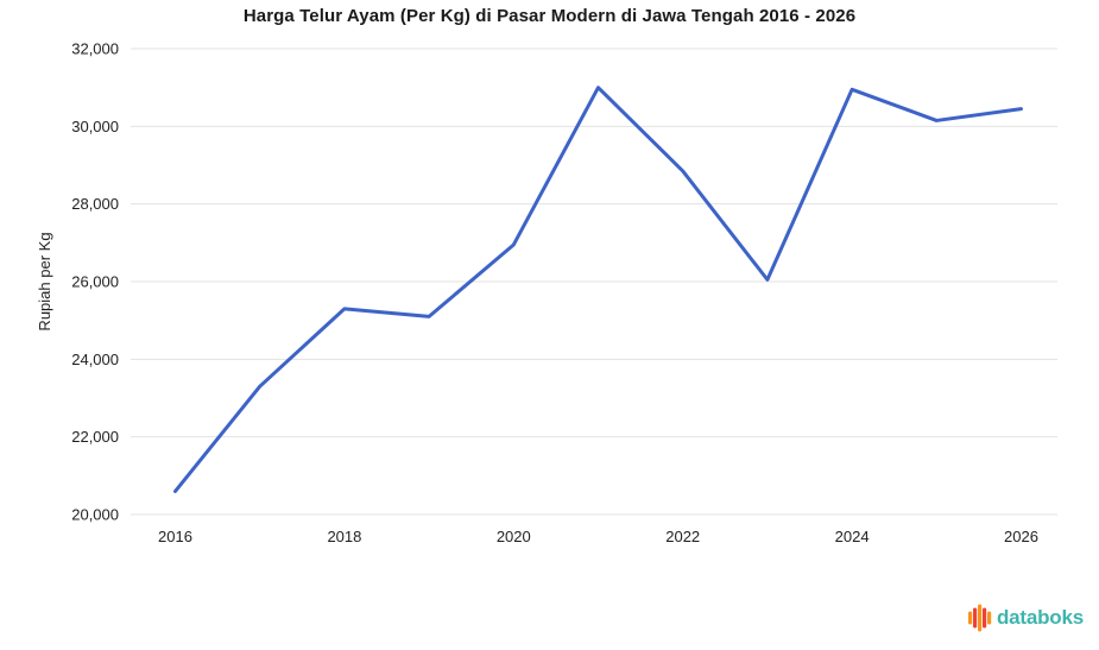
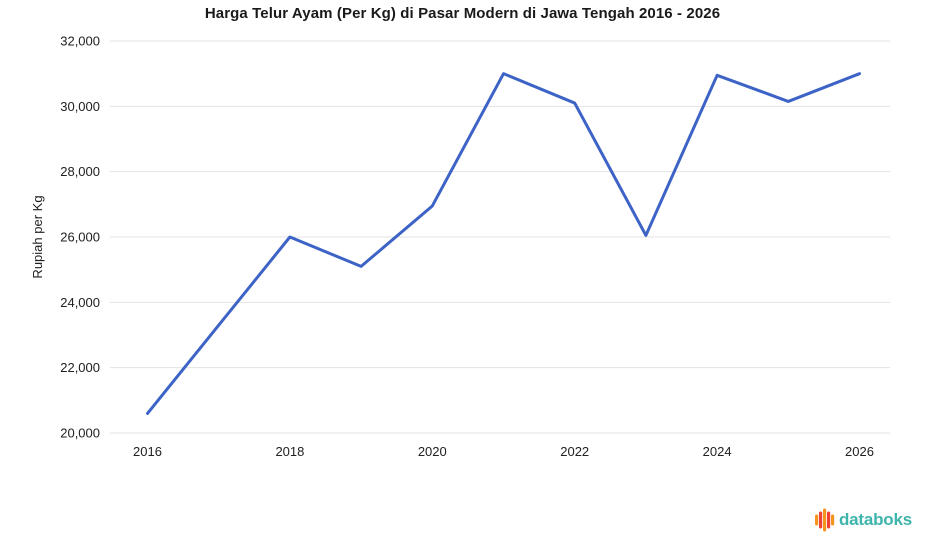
2018: 25300 -> 26000
2022: 28800 -> 30100
2026: 30400 -> 31000
